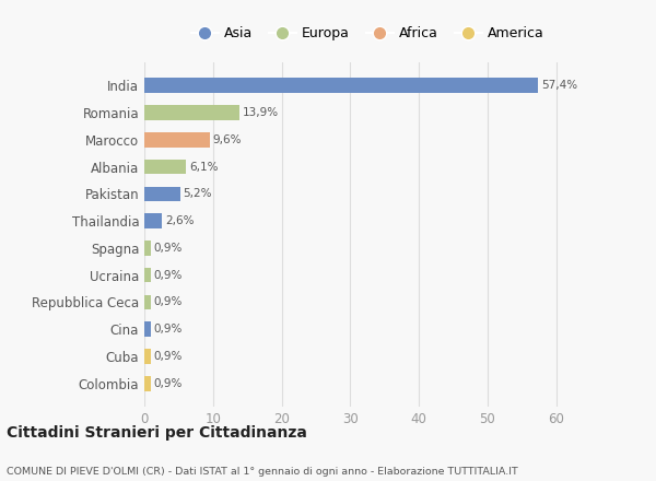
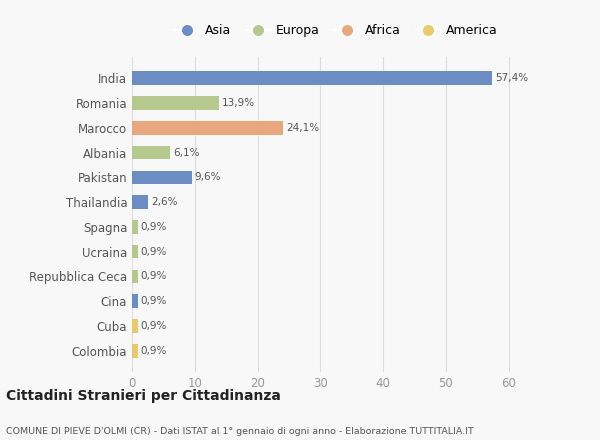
Marocco: 9,6% -> 24,1%
Pakistan: 5,2% -> 9,6%
